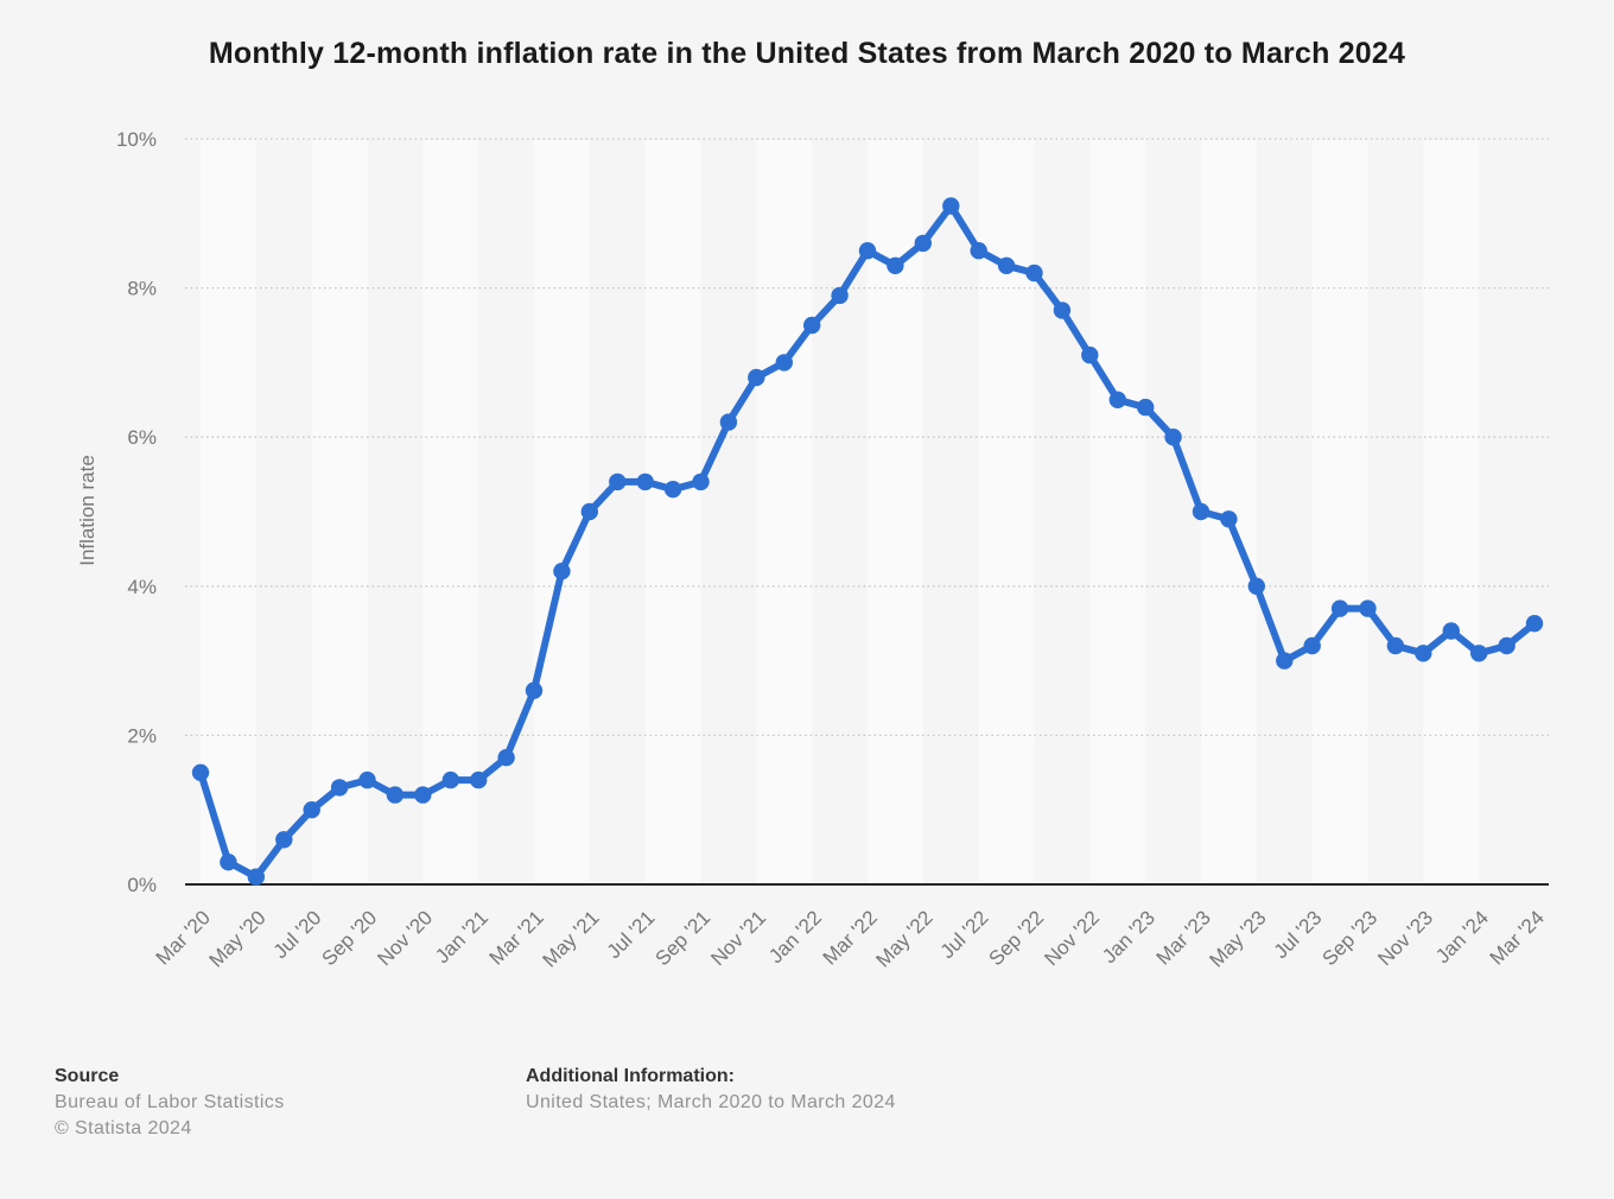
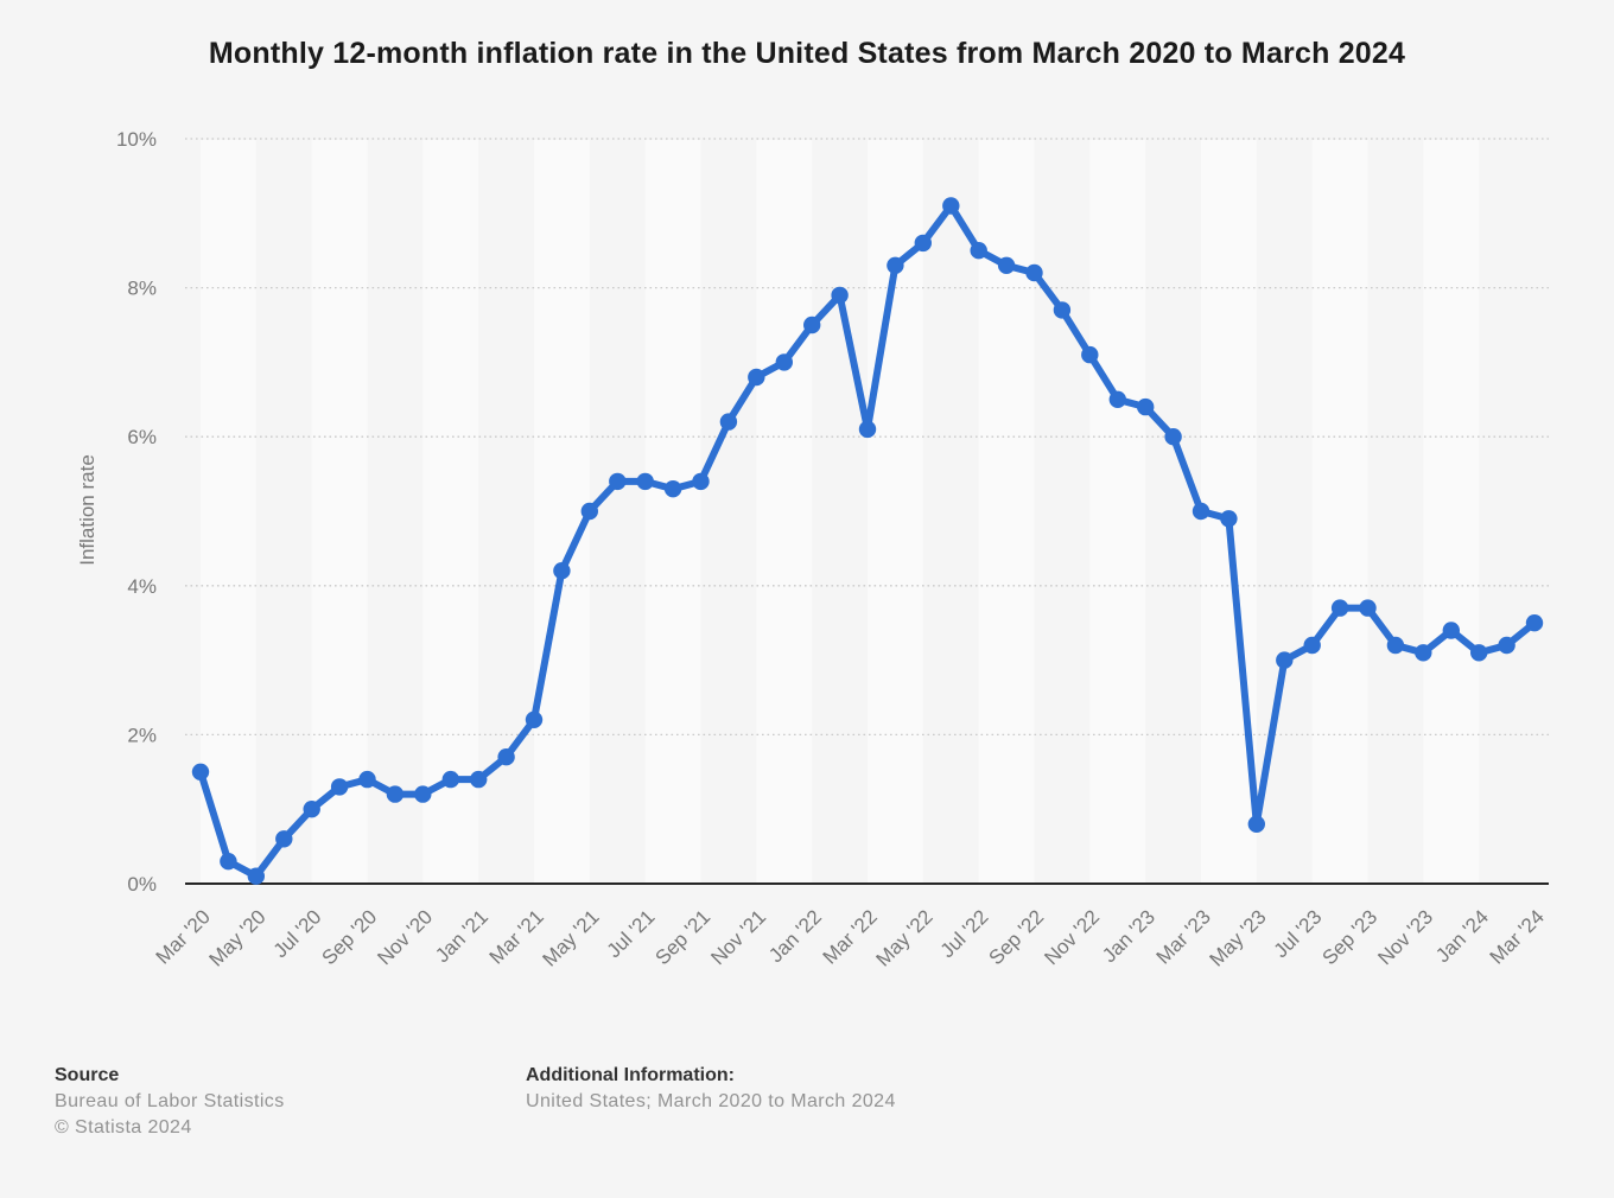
Mar '21: 2.6% -> 2.2%
Mar '22: 8.5% -> 6.1%
May '23: 4.0% -> 0.8%
